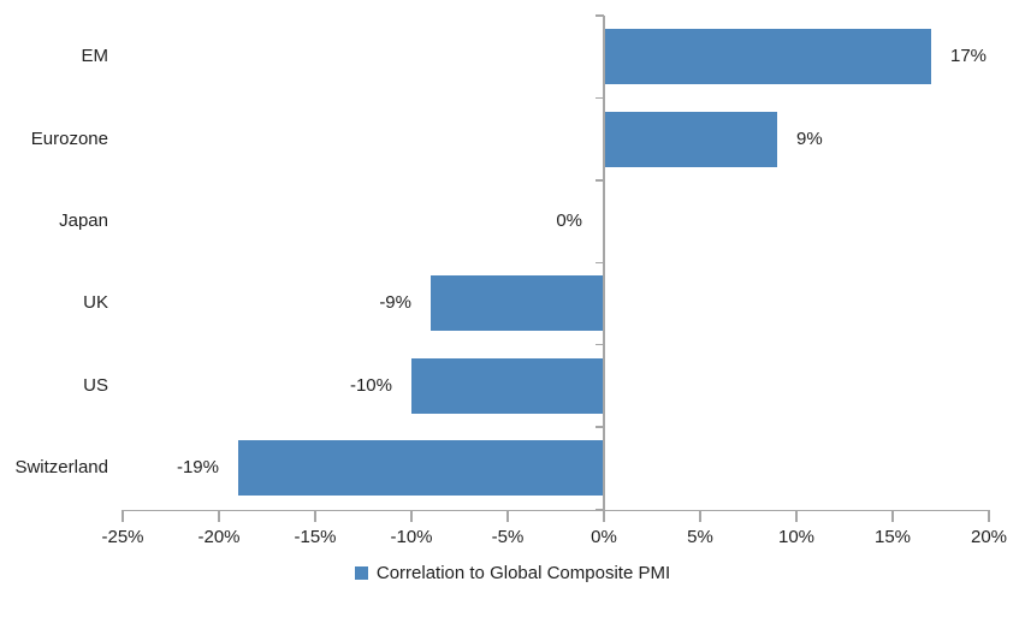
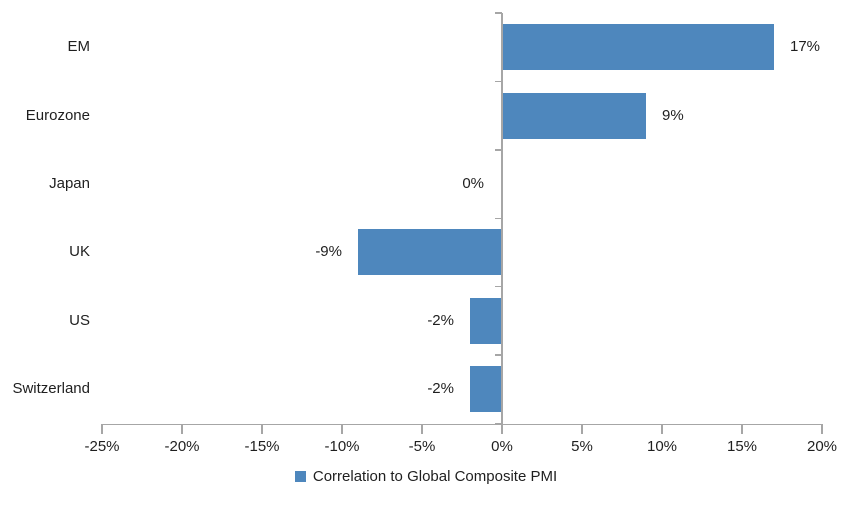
US: -10% -> -2%
Switzerland: -19% -> -2%
